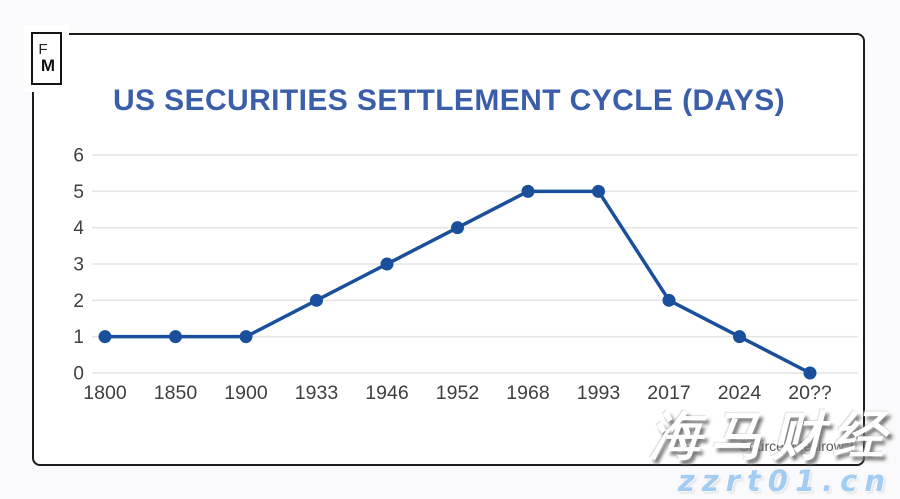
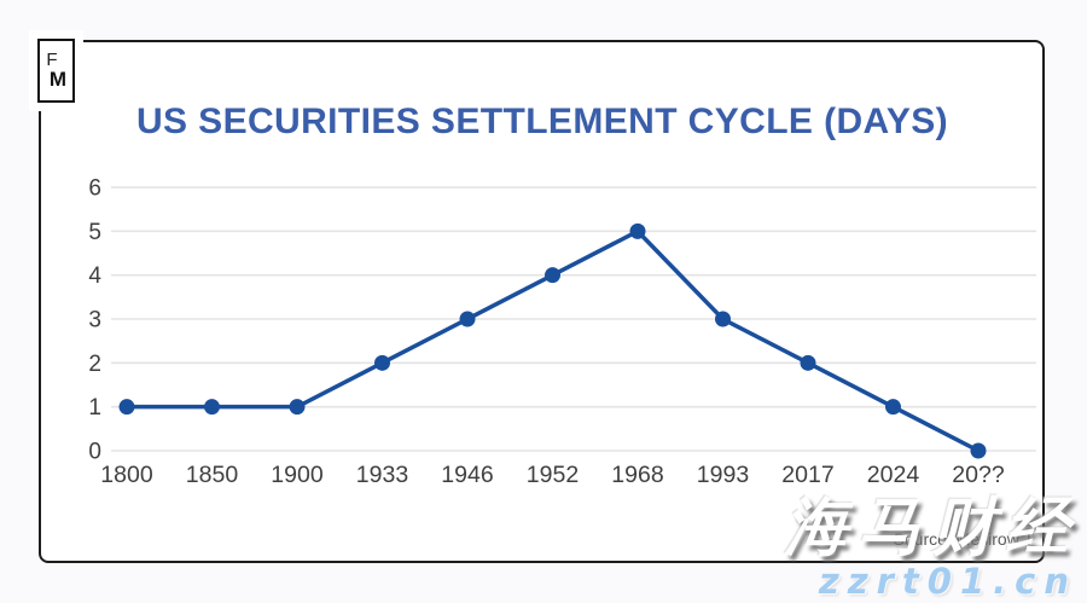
1993: 5 -> 3
